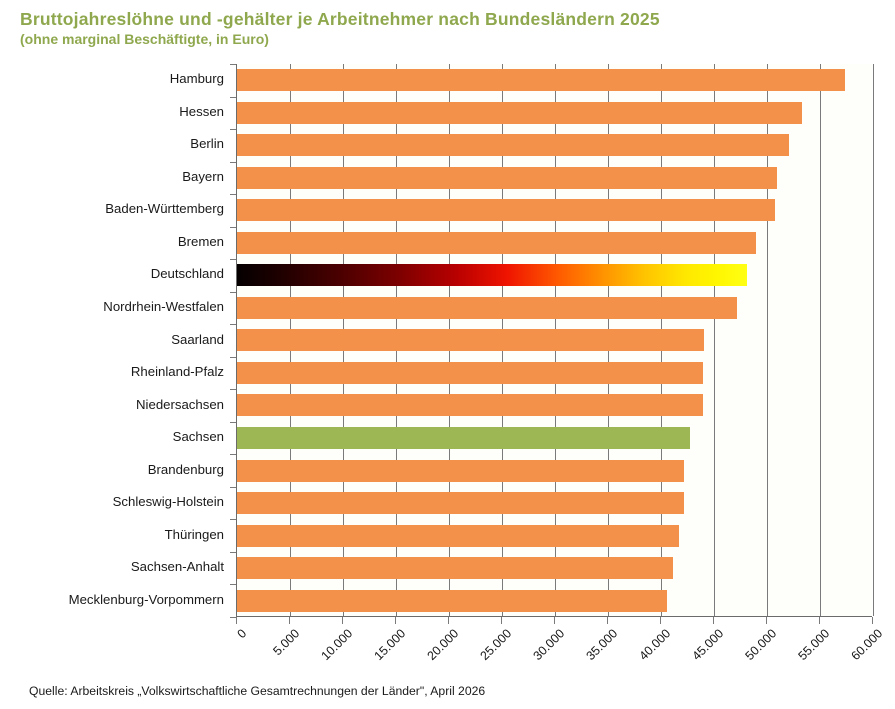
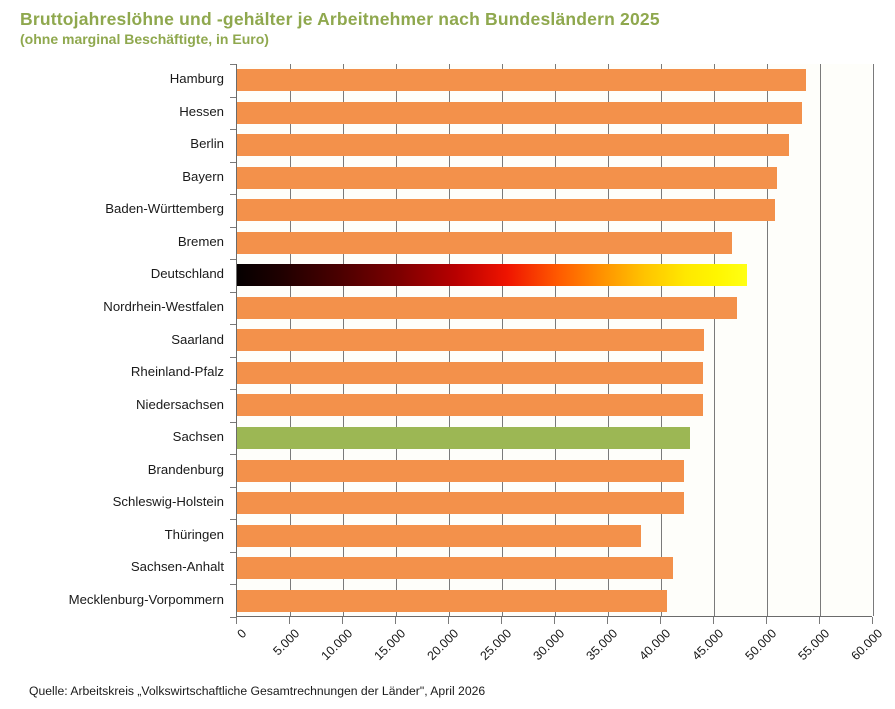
Hamburg: 57400 -> 53700
Bremen: 49000 -> 46700
Thüringen: 41700 -> 38100
